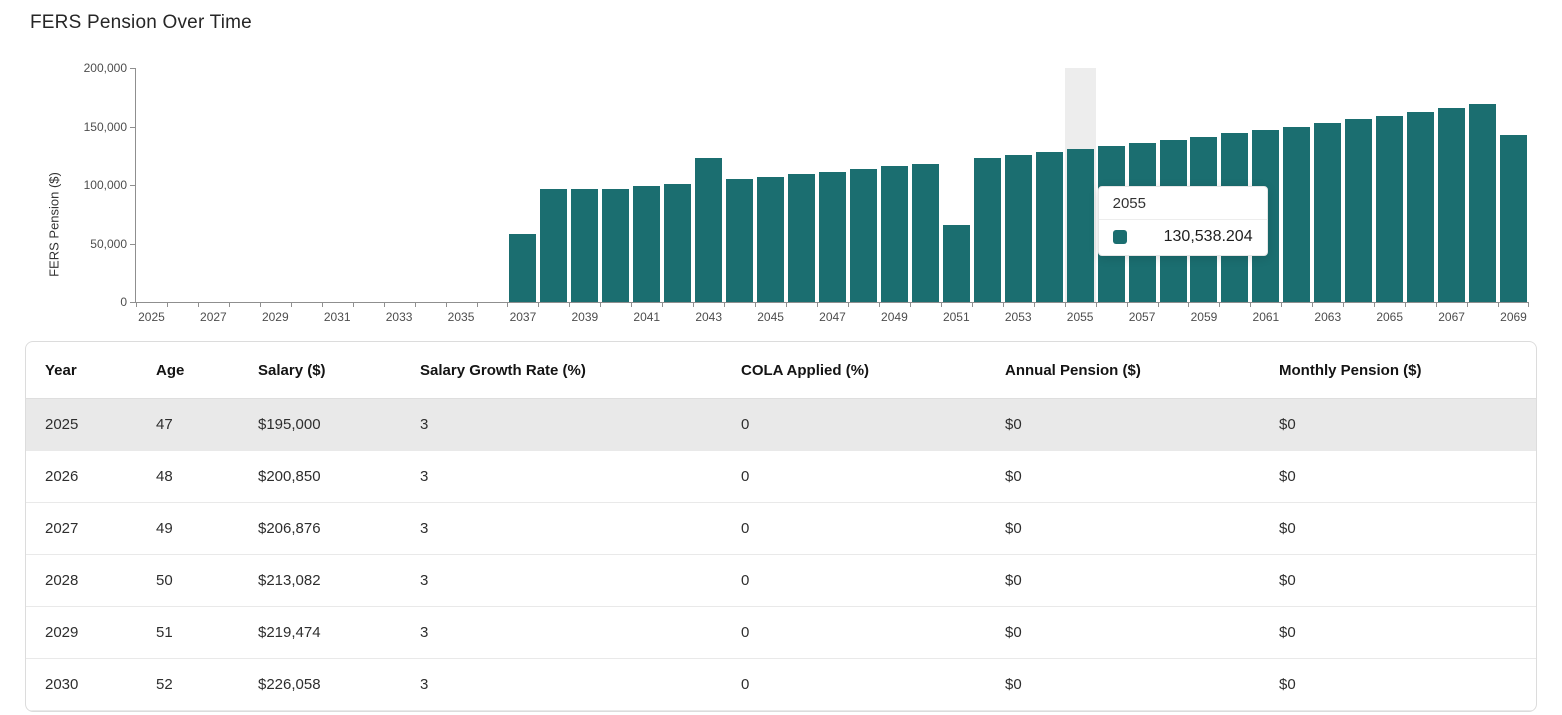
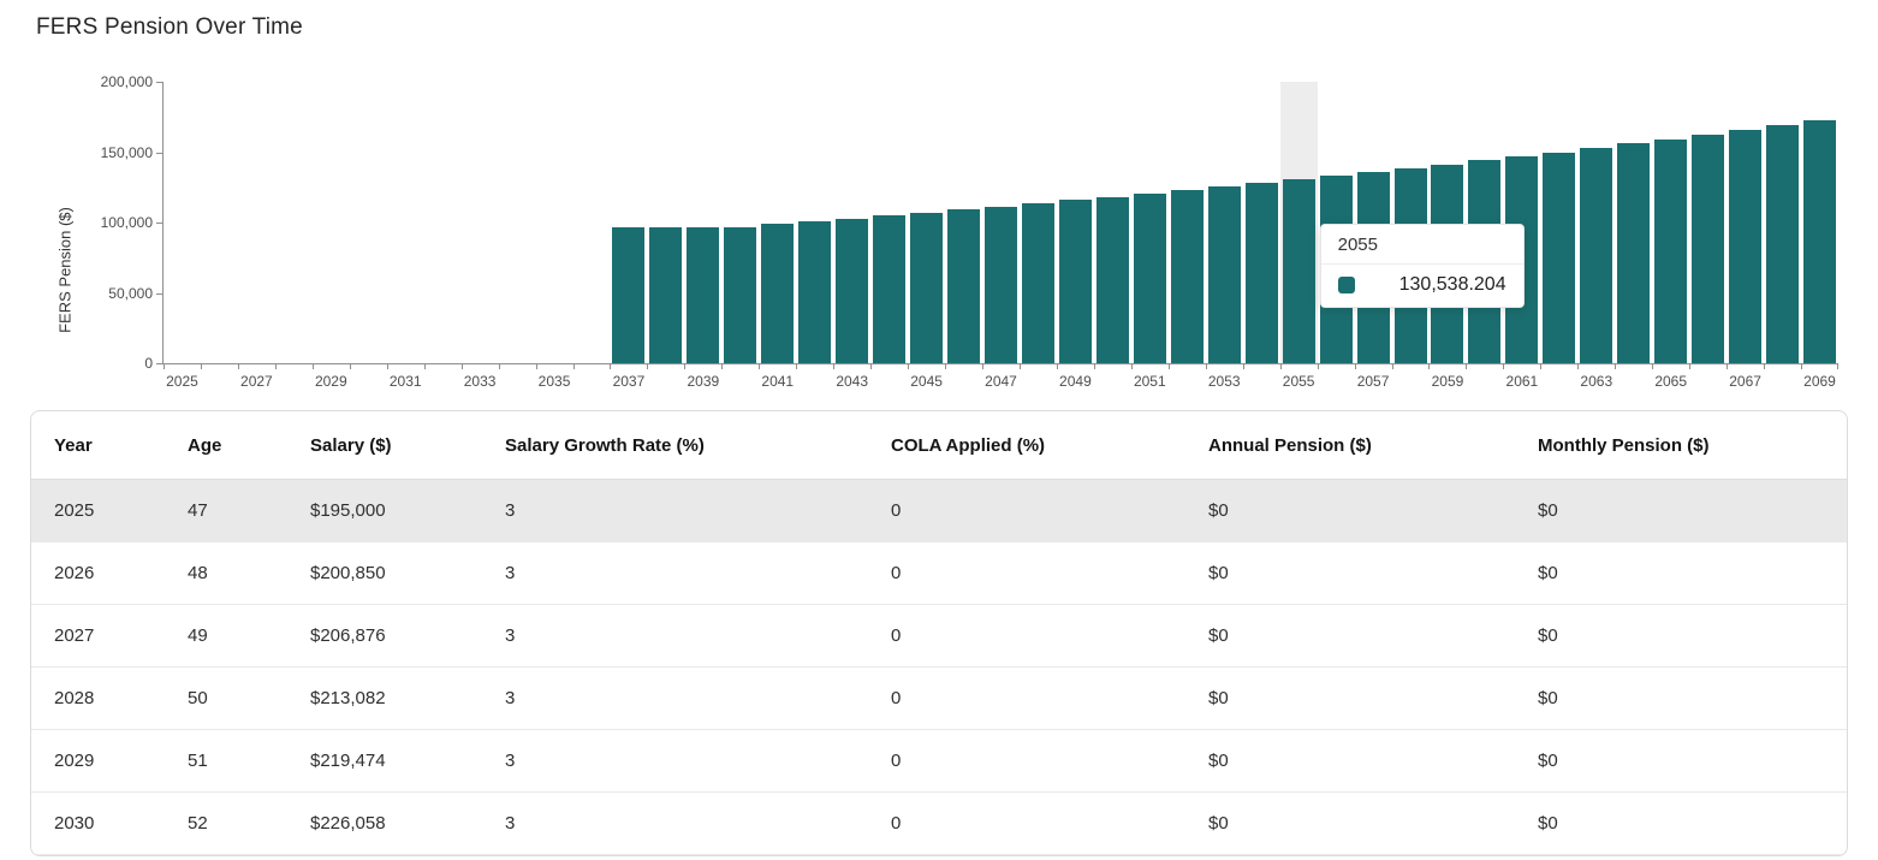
2037: 58000 -> 97000
2043: 123000 -> 103000
2051: 66000 -> 121000
2069: 143000 -> 172000
